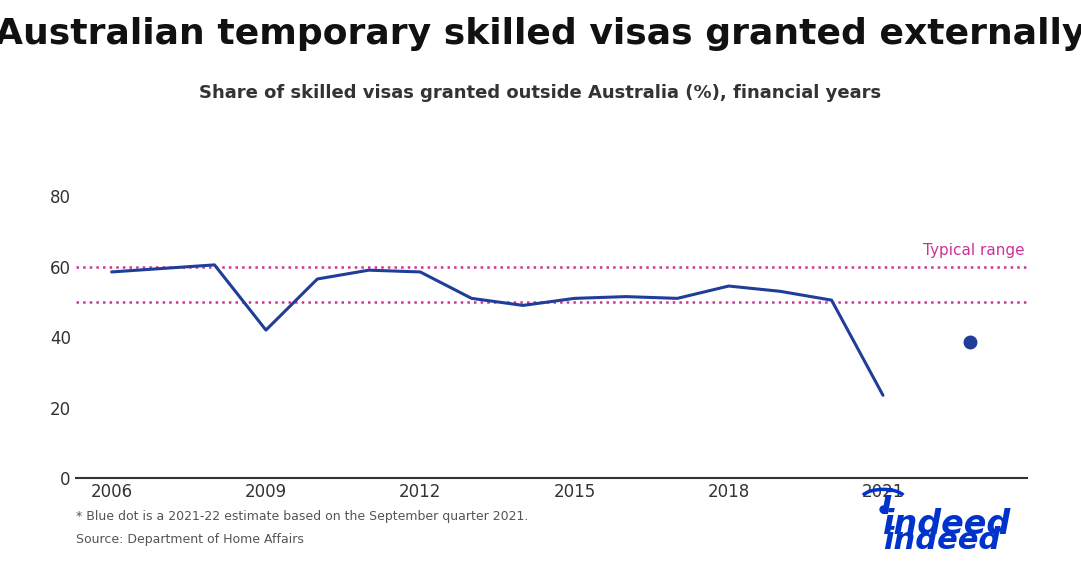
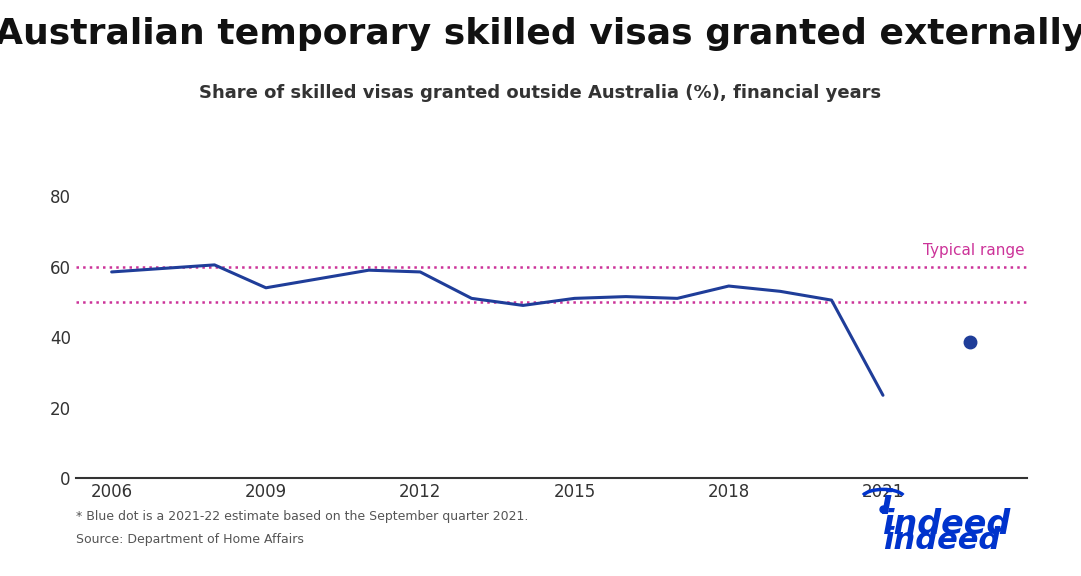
2009: 42.0 -> 54.0
